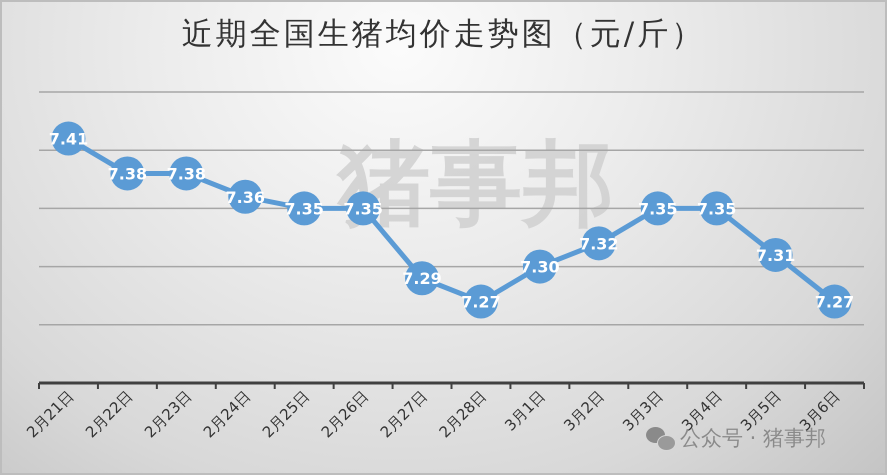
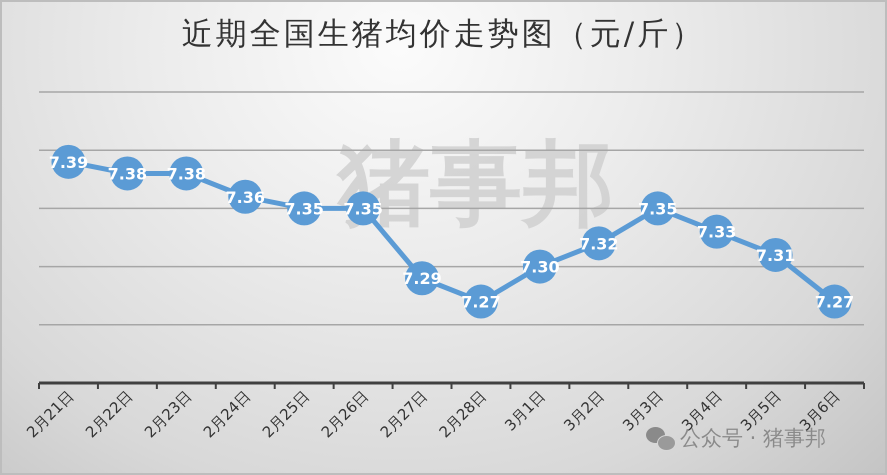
2月21日: 7.41 -> 7.39
3月4日: 7.35 -> 7.33
